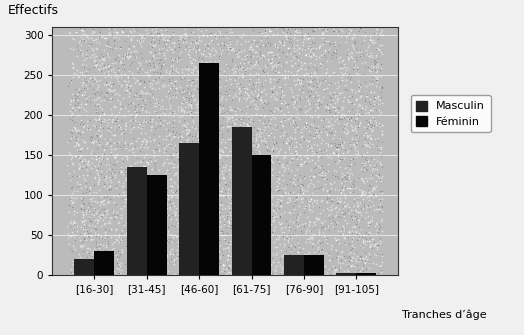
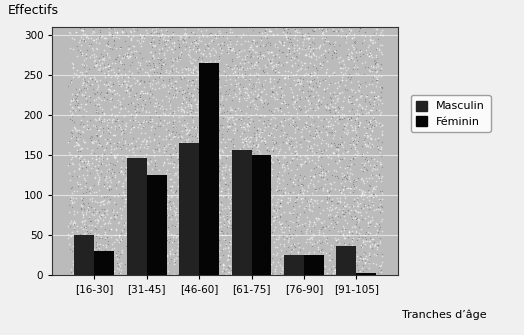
Masculin/[16-30]: 20 -> 50
Masculin/[31-45]: 135 -> 146
Masculin/[61-75]: 185 -> 156
Masculin/[91-105]: 2 -> 36
